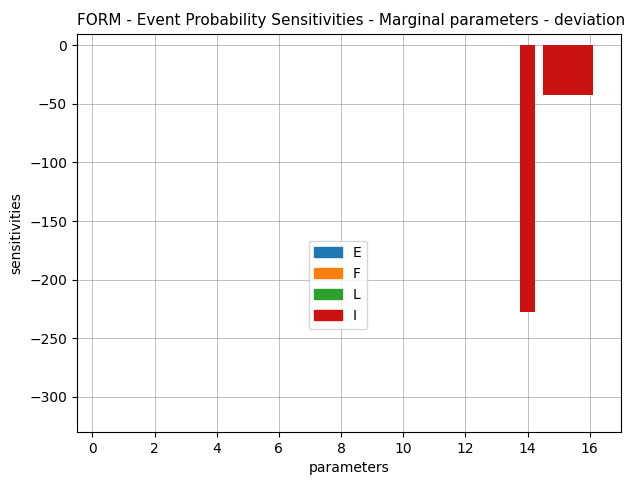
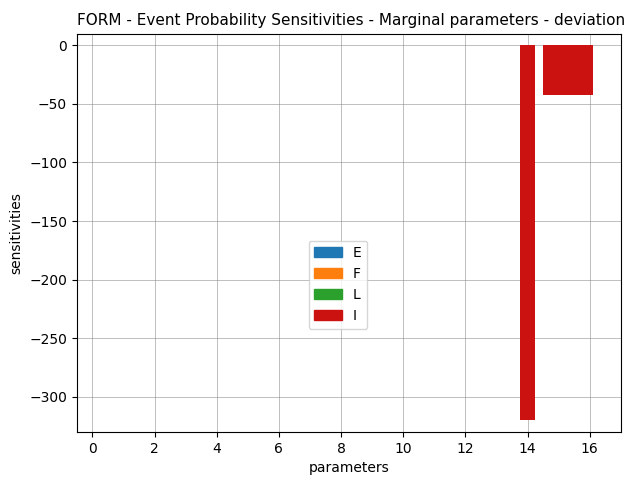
14: -228 -> -320
